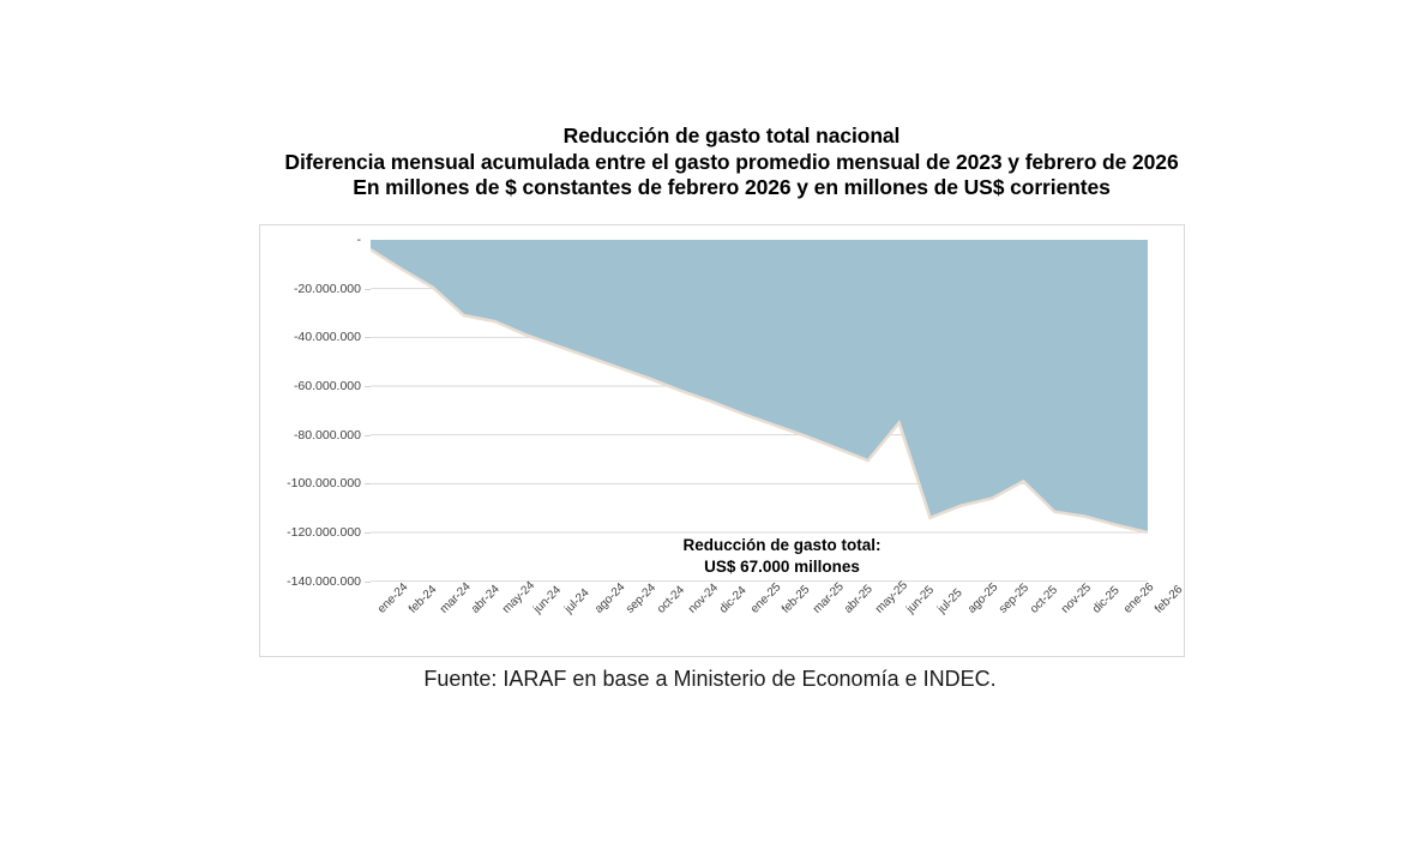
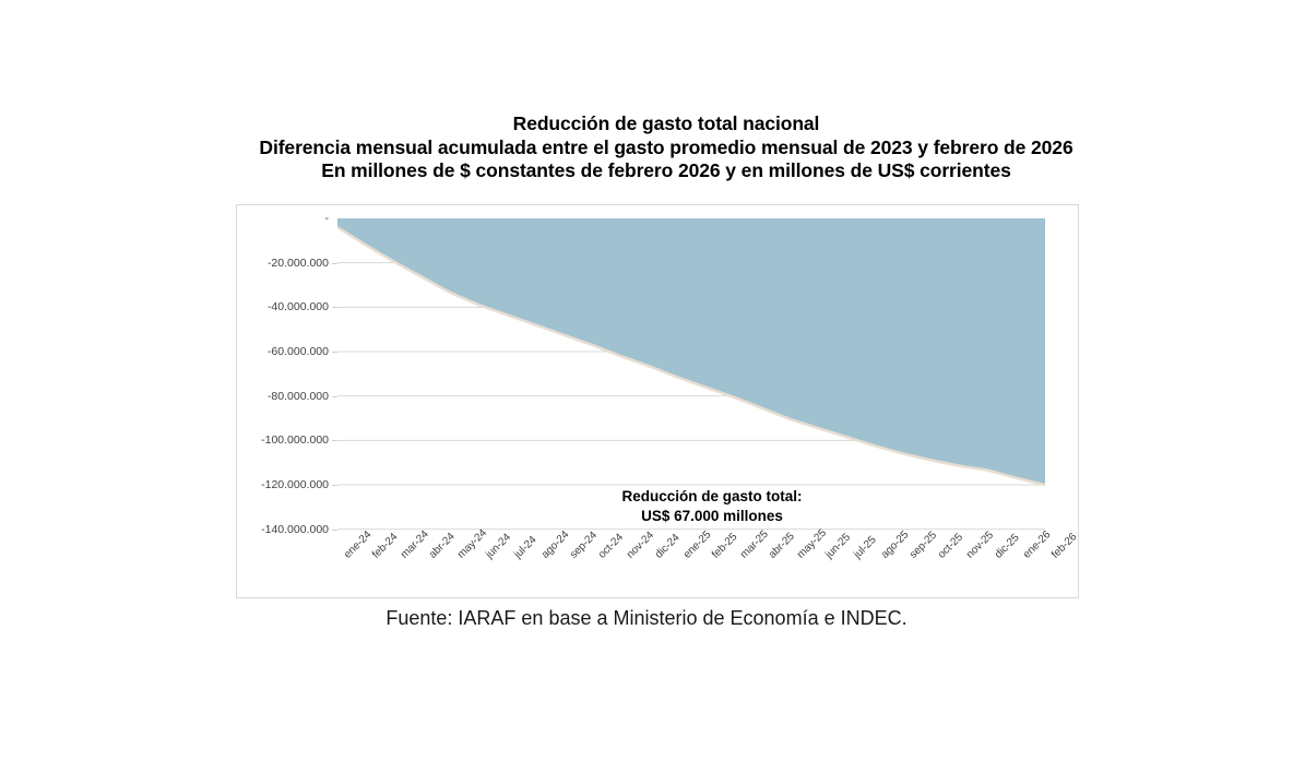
abr-24: -31000000 -> -26000000
jun-25: -75000000 -> -94000000
jul-25: -114000000 -> -98000000
ago-25: -109000000 -> -102000000
oct-25: -99000000 -> -109000000
